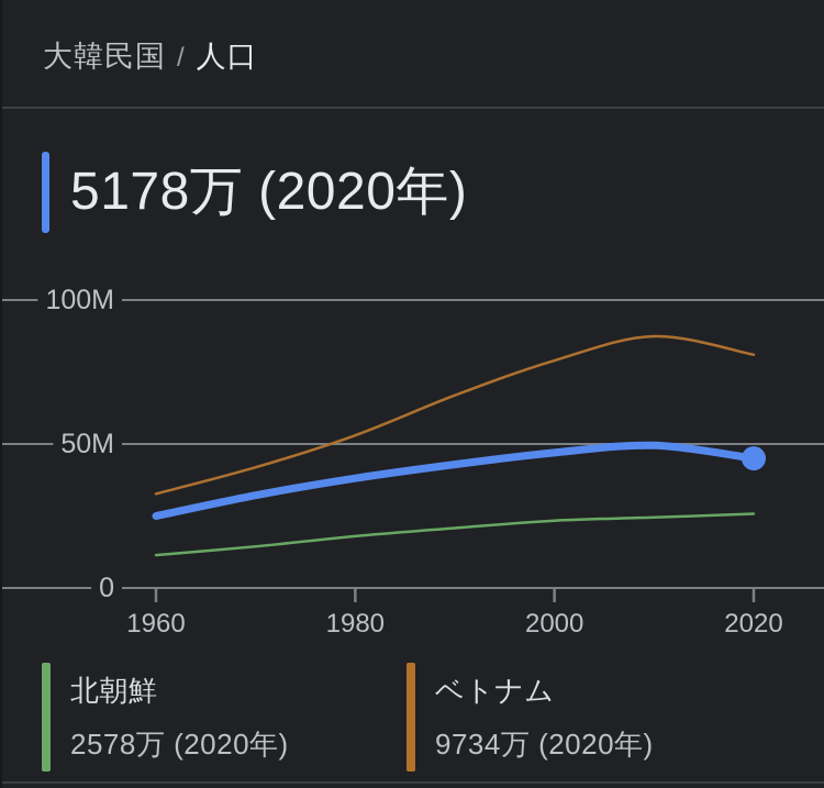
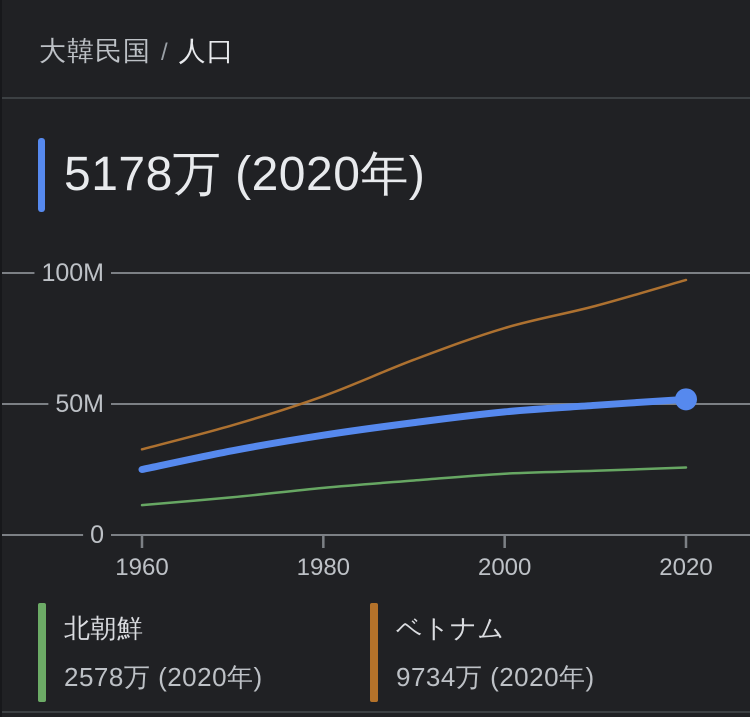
ベトナム/2020: 81M -> 97M
大韓民国/2020: 45M -> 52M
